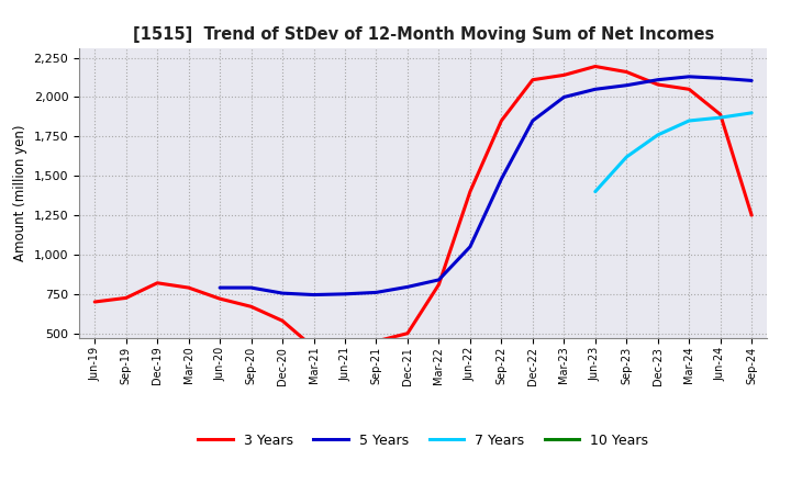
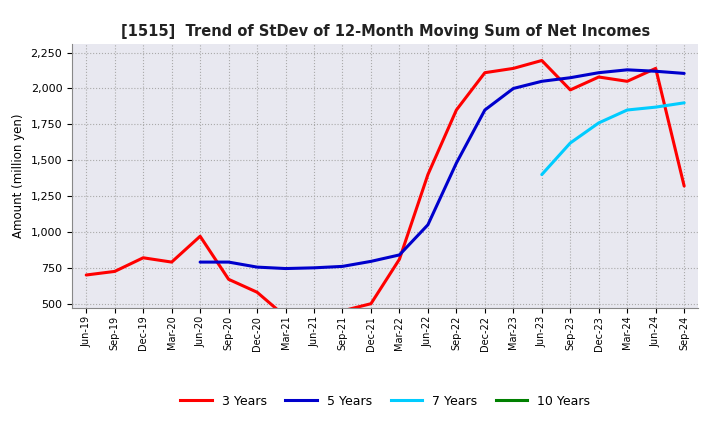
3 Years/Jun-20: 720 -> 970
3 Years/Sep-23: 2,160 -> 1,990
3 Years/Jun-24: 1,890 -> 2,140
3 Years/Sep-24: 1,250 -> 1,320
